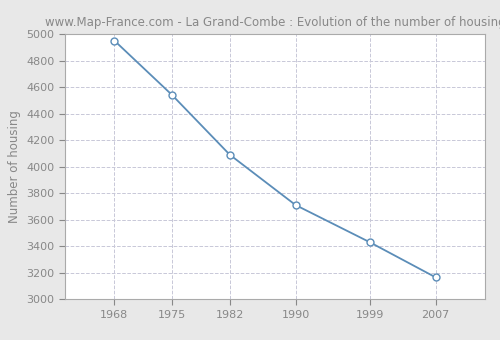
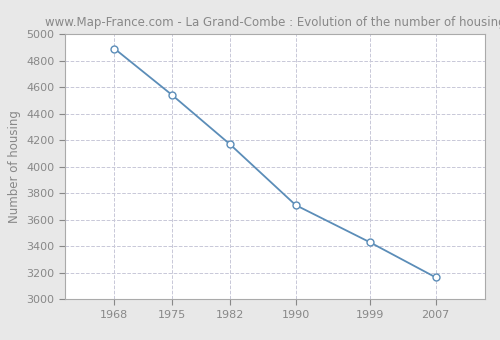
1968: 4950 -> 4890
1982: 4090 -> 4170
